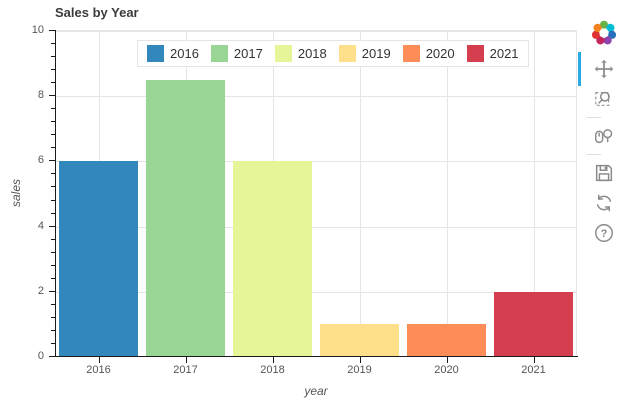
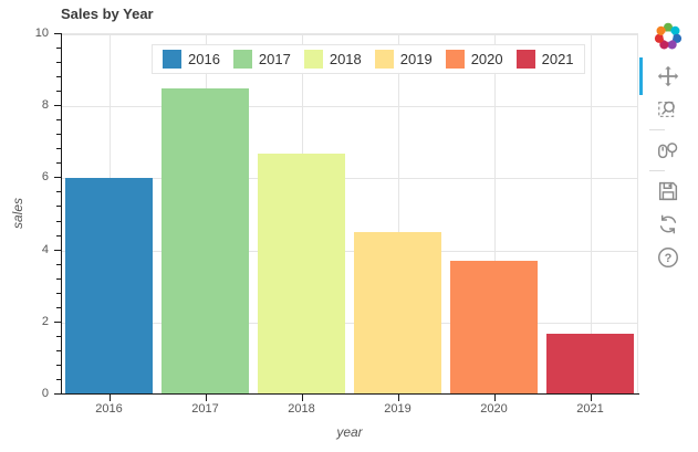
2018: 6.0 -> 6.7
2019: 1.0 -> 4.5
2020: 1.0 -> 3.7
2021: 2.0 -> 1.7
